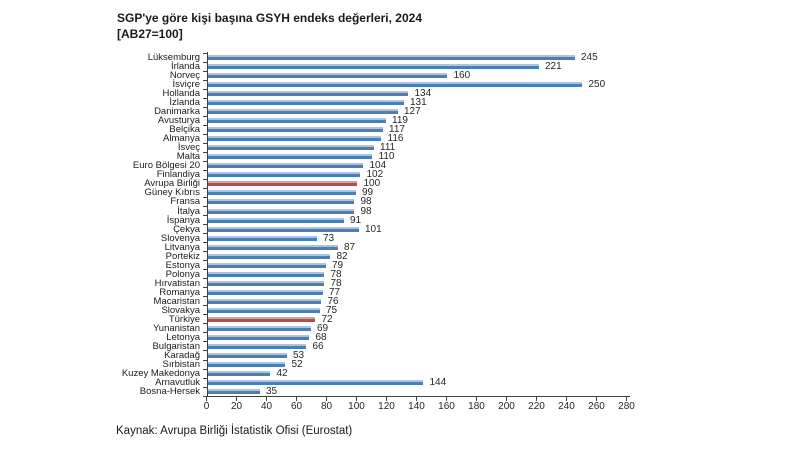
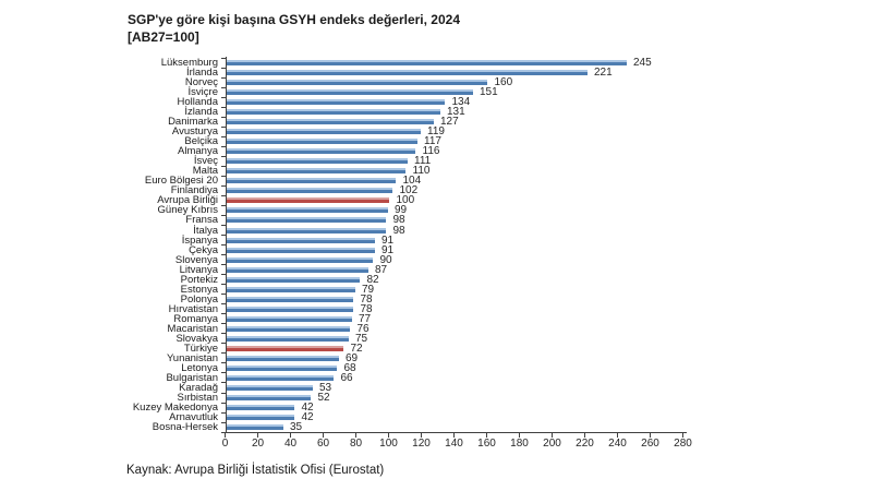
İsviçre: 250 -> 151
Çekya: 101 -> 91
Slovenya: 73 -> 90
Arnavutluk: 144 -> 42
